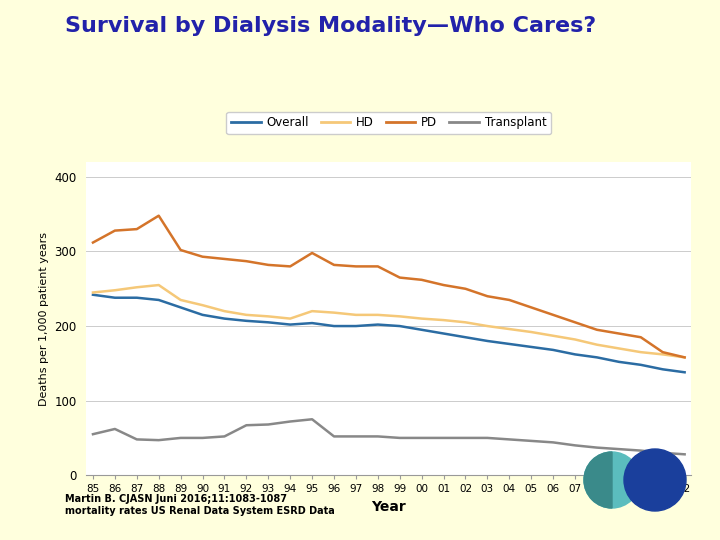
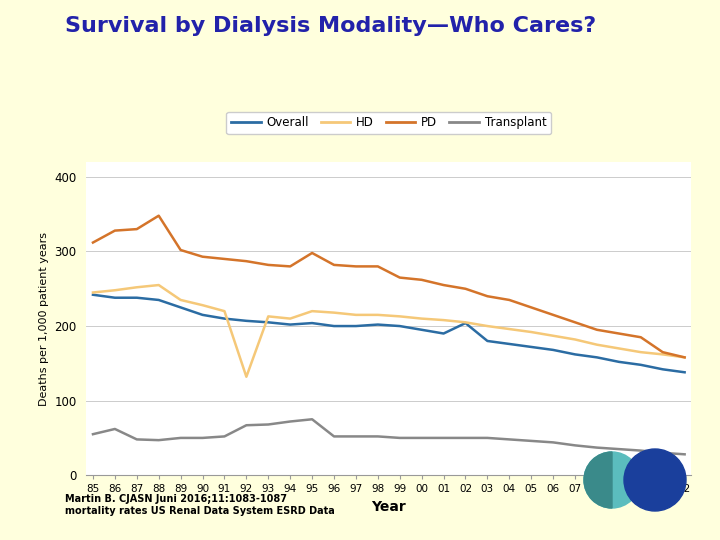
HD/92: 215 -> 132
Overall/02: 185 -> 204
